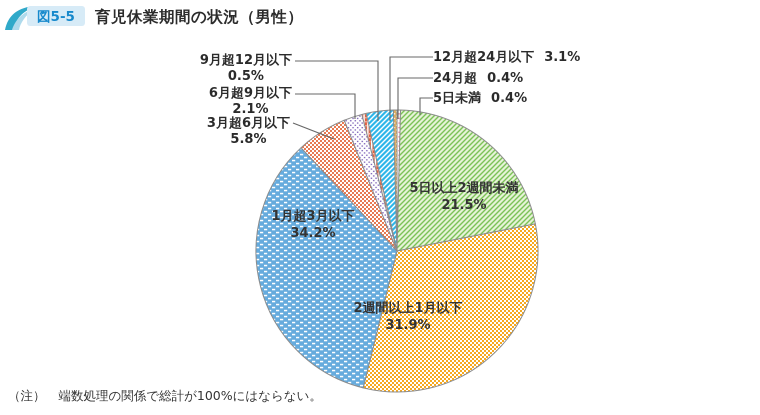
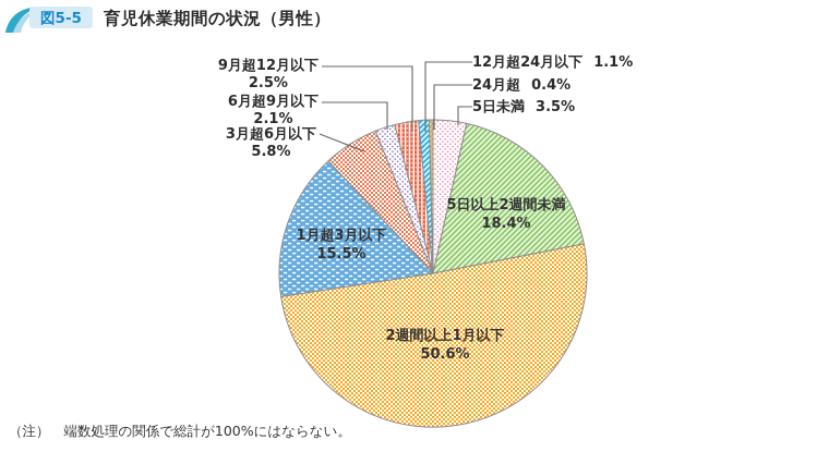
5日未満: 0.4% -> 3.5%
5日以上2週間未満: 21.5% -> 18.4%
2週間以上1月以下: 31.9% -> 50.6%
1月超3月以下: 34.2% -> 15.5%
9月超12月以下: 0.5% -> 2.5%
12月超24月以下: 3.1% -> 1.1%
